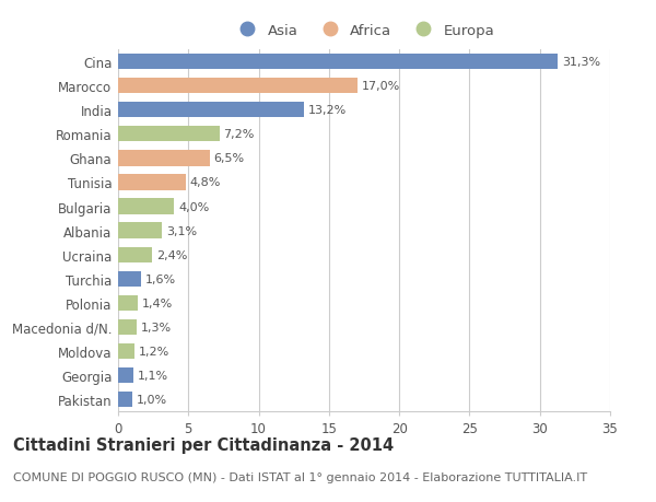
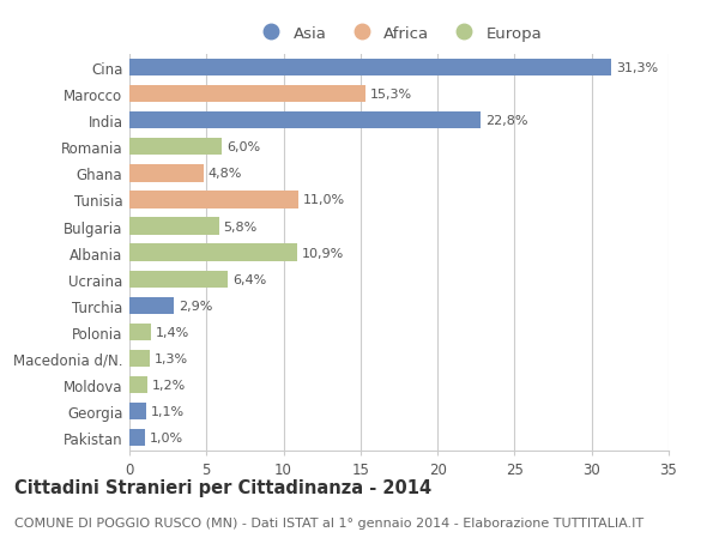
Marocco: 17,0% -> 15,3%
India: 13,2% -> 22,8%
Romania: 7,2% -> 6,0%
Ghana: 6,5% -> 4,8%
Tunisia: 4,8% -> 11,0%
Bulgaria: 4,0% -> 5,8%
Albania: 3,1% -> 10,9%
Ucraina: 2,4% -> 6,4%
Turchia: 1,6% -> 2,9%
